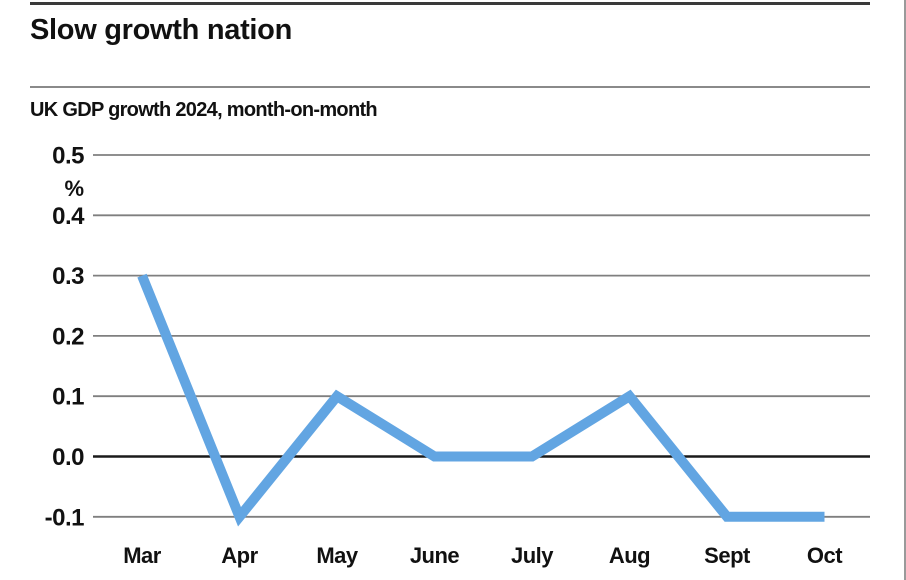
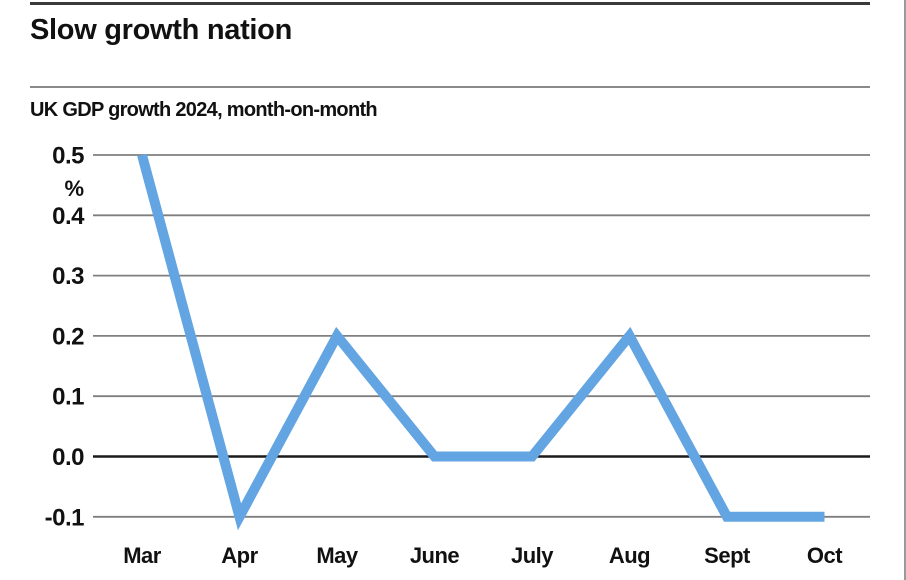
Mar: 0.3 -> 0.5
May: 0.1 -> 0.2
Aug: 0.1 -> 0.2
